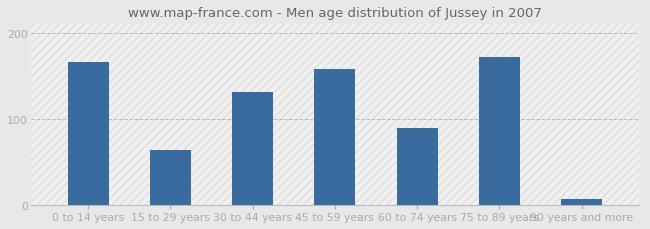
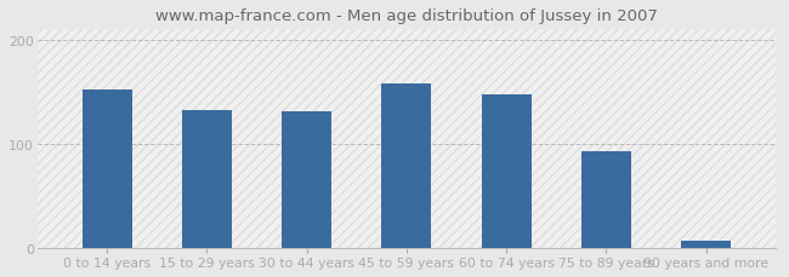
0 to 14 years: 166 -> 152
15 to 29 years: 64 -> 133
60 to 74 years: 90 -> 148
75 to 89 years: 172 -> 93
